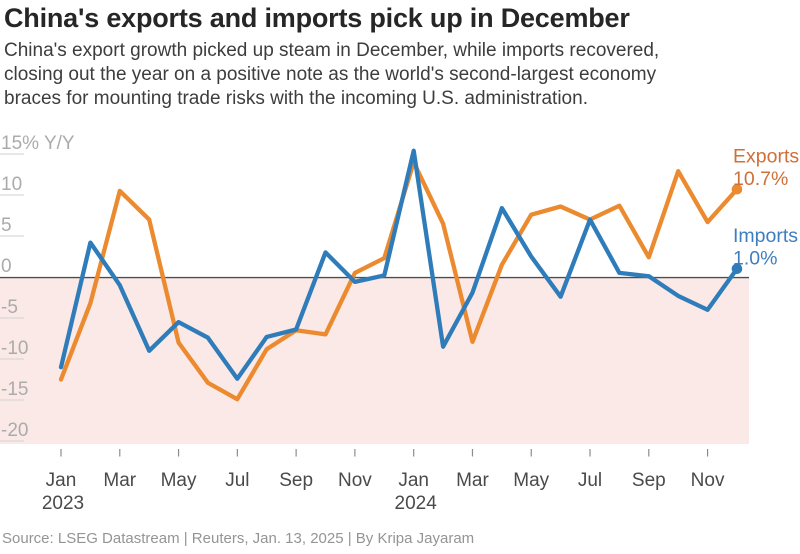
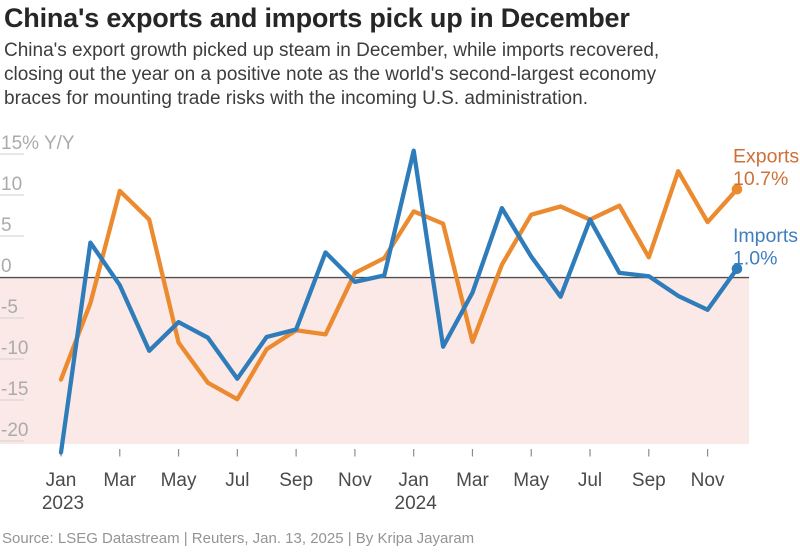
Imports/Jan 2023: -11 -> -21
Exports/Jan 2024: 14 -> 8
